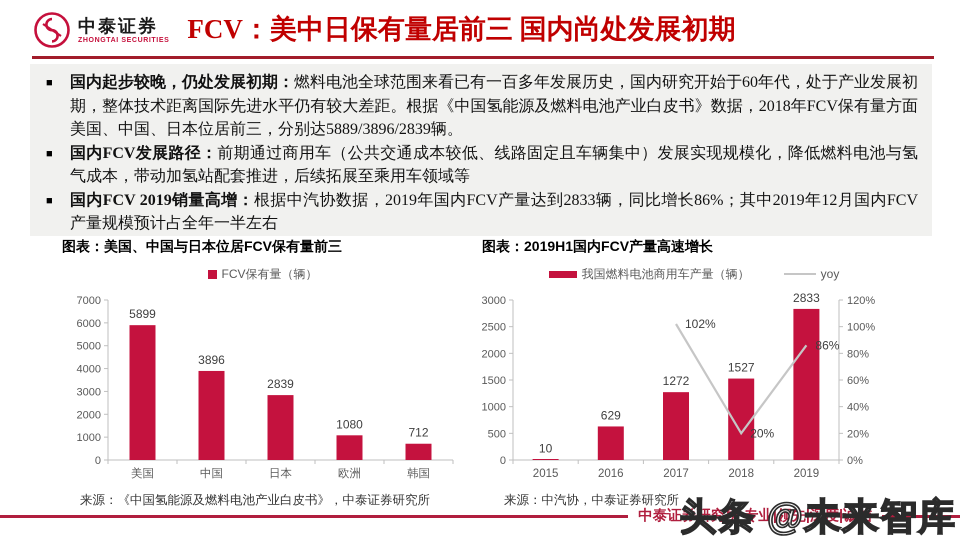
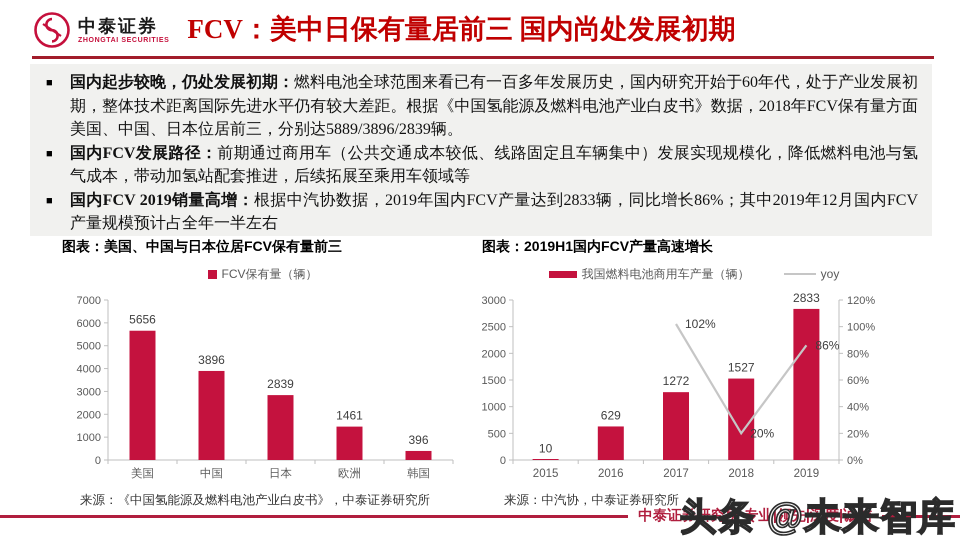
图表：美国、中国与日本位居FCV保有量前三/美国: 5899 -> 5656
图表：美国、中国与日本位居FCV保有量前三/欧洲: 1080 -> 1461
图表：美国、中国与日本位居FCV保有量前三/韩国: 712 -> 396
